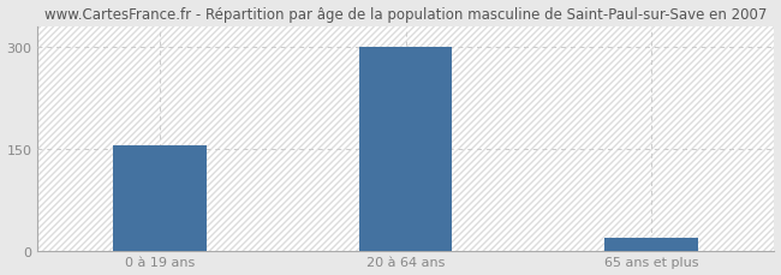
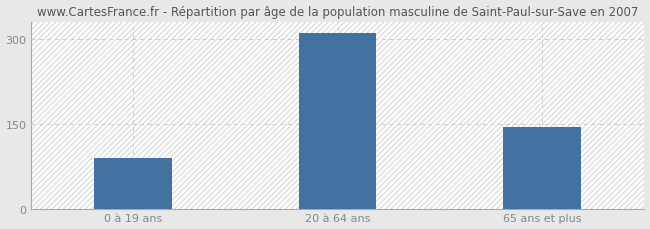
0 à 19 ans: 155 -> 90
20 à 64 ans: 300 -> 310
65 ans et plus: 20 -> 144
